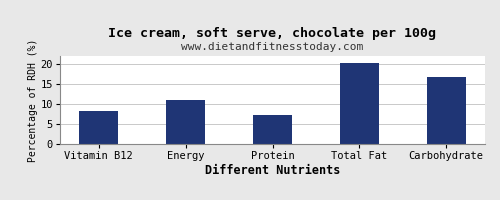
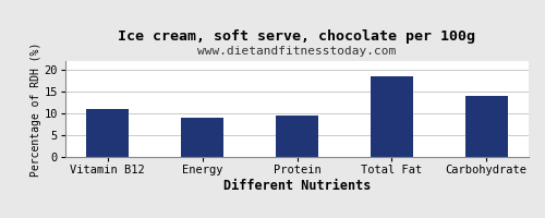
Vitamin B12: 8.2 -> 11.0
Energy: 11.0 -> 9.0
Protein: 7.2 -> 9.5
Total Fat: 20.2 -> 18.5
Carbohydrate: 16.8 -> 14.0
